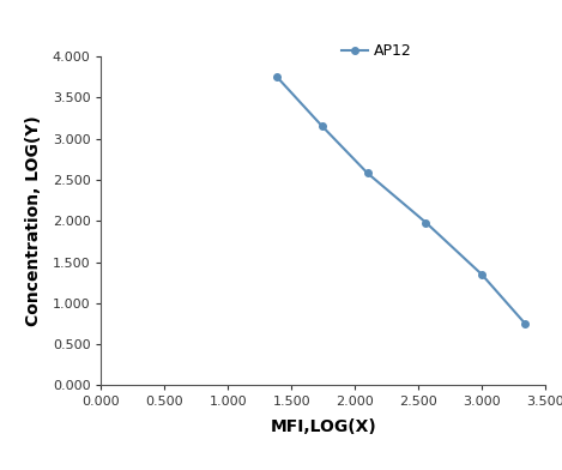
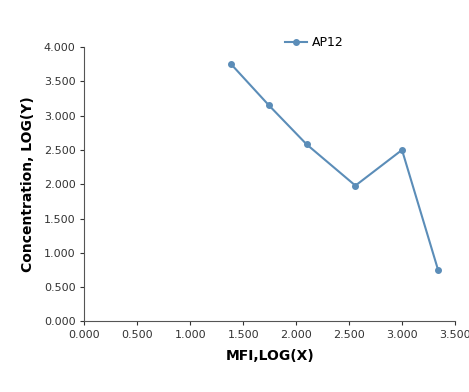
3.000: 1.35 -> 2.50
